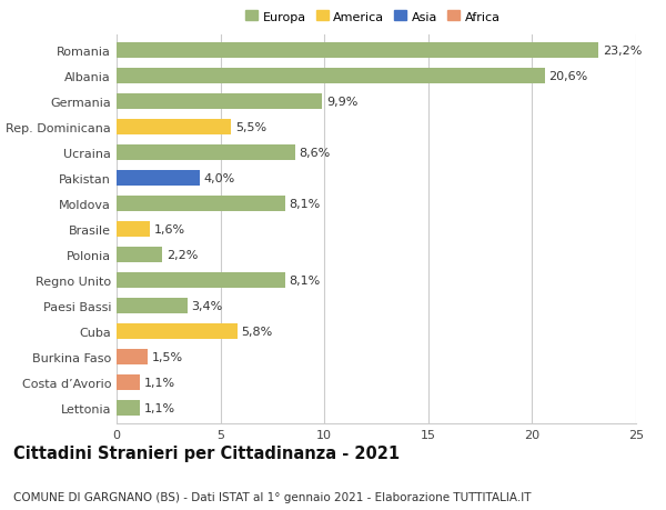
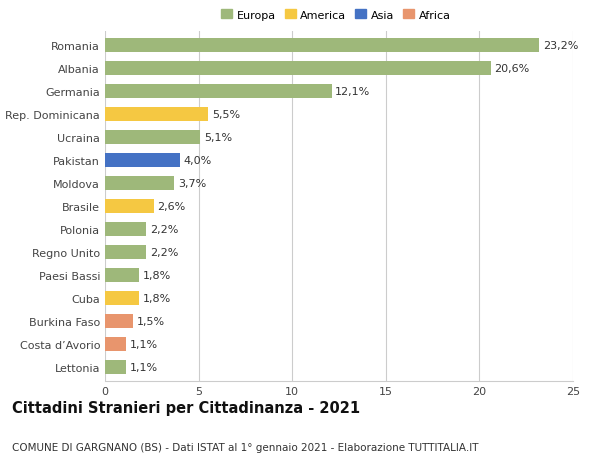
Germania: 9,9% -> 12,1%
Ucraina: 8,6% -> 5,1%
Moldova: 8,1% -> 3,7%
Brasile: 1,6% -> 2,6%
Regno Unito: 8,1% -> 2,2%
Paesi Bassi: 3,4% -> 1,8%
Cuba: 5,8% -> 1,8%
